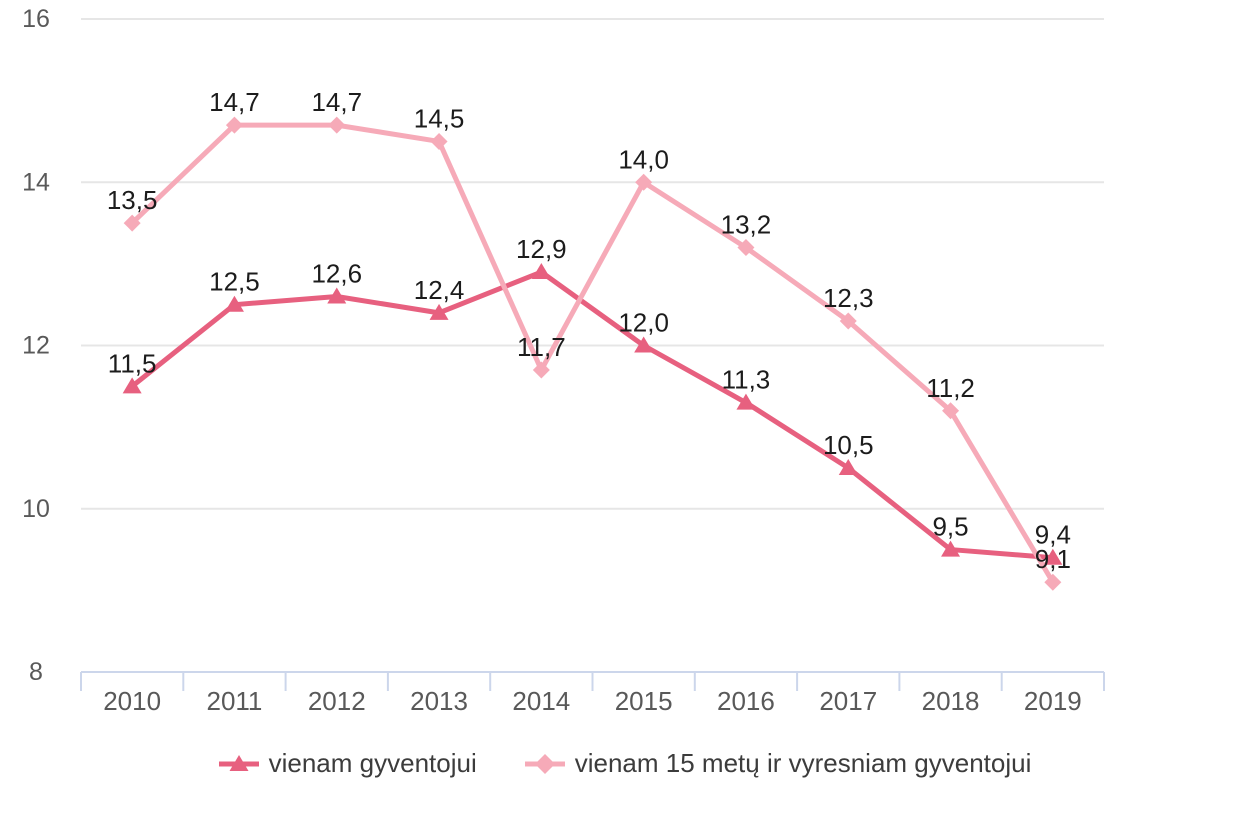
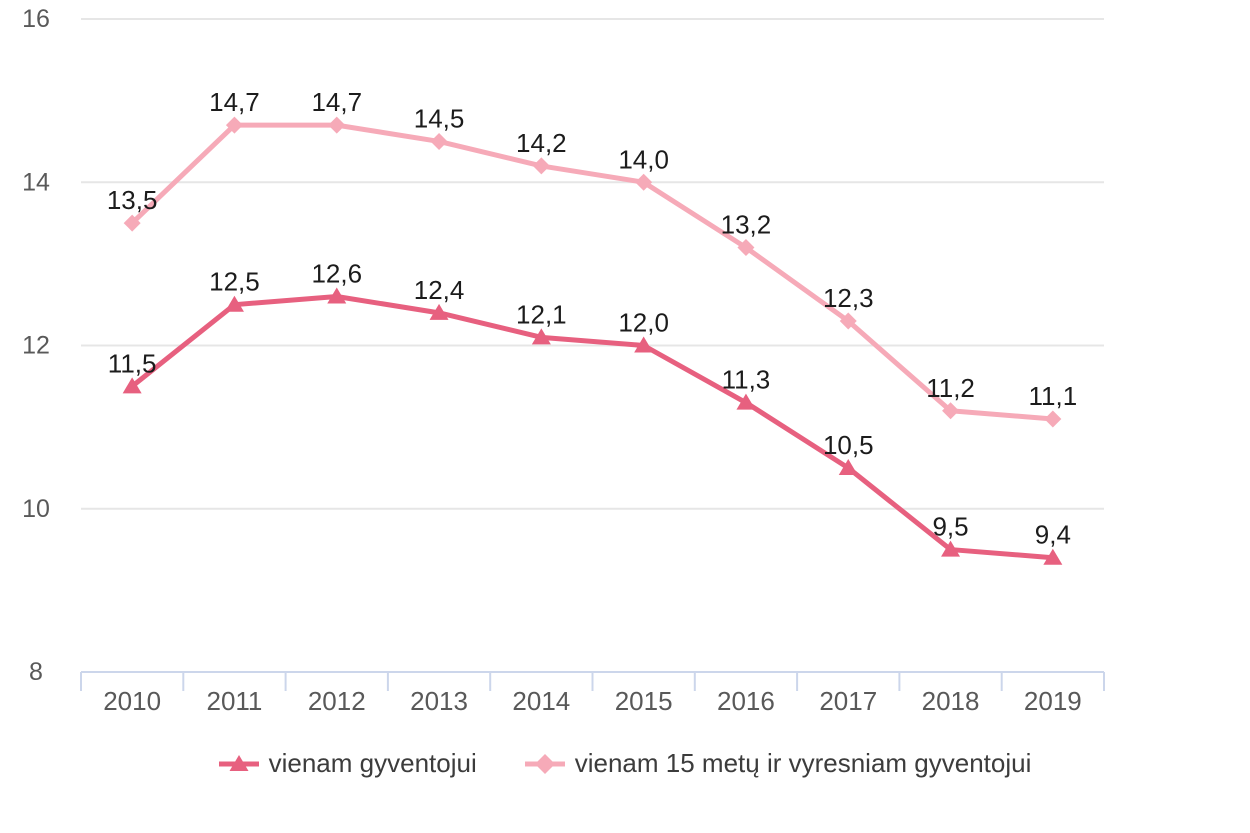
vienam gyventojui/2014: 12,9 -> 12,1
vienam 15 metų ir vyresniam gyventojui/2014: 11,7 -> 14,2
vienam 15 metų ir vyresniam gyventojui/2019: 9,1 -> 11,1
